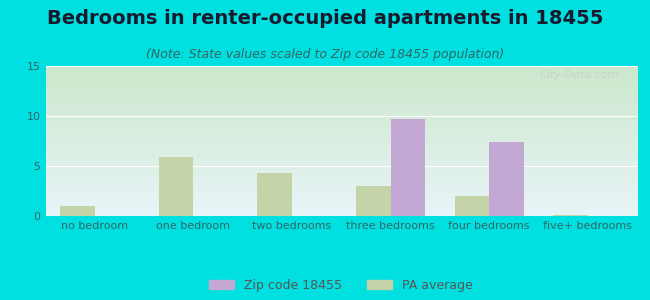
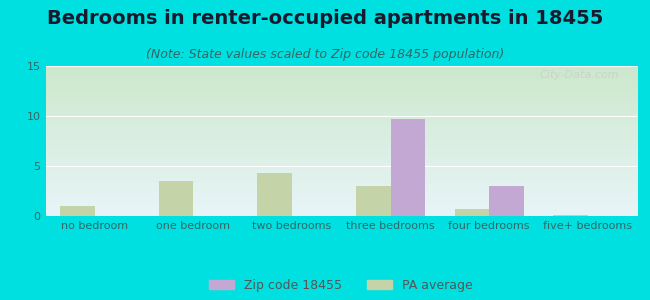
PA average/one bedroom: 5.9 -> 3.5
PA average/four bedrooms: 2.0 -> 0.7
Zip code 18455/four bedrooms: 7.4 -> 3.0
